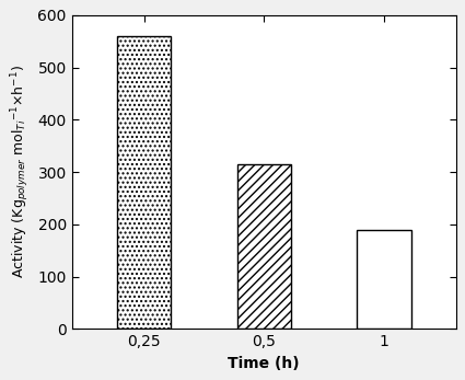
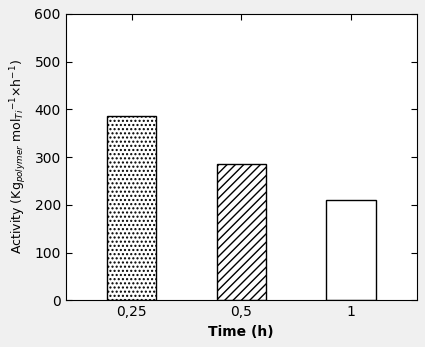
0,25: 560 -> 385
0,5: 315 -> 285
1: 190 -> 210
